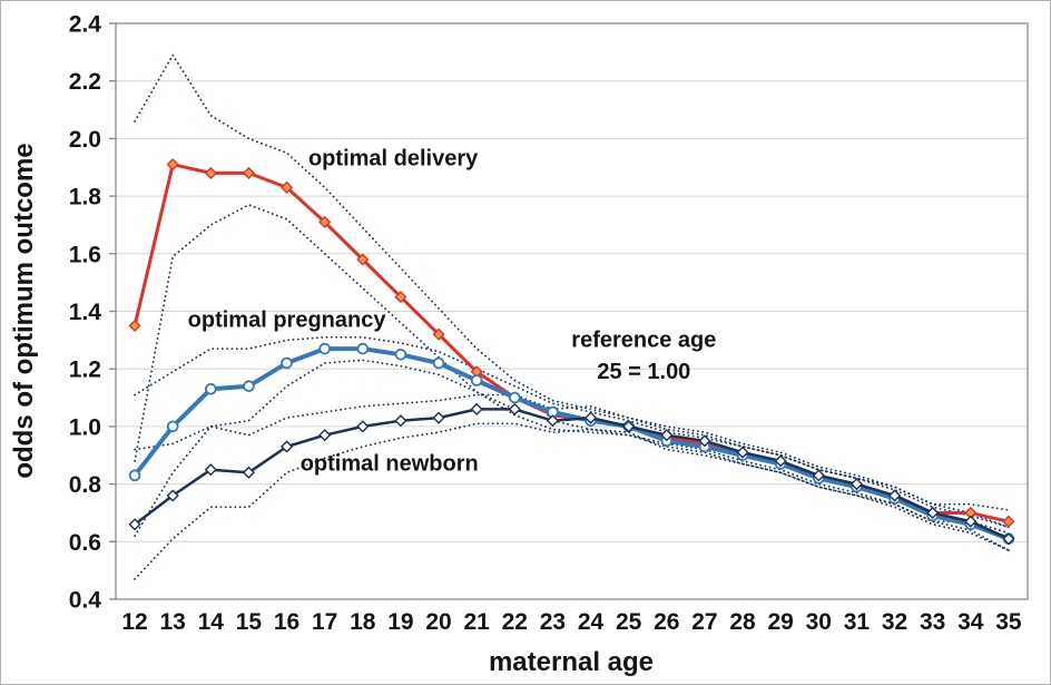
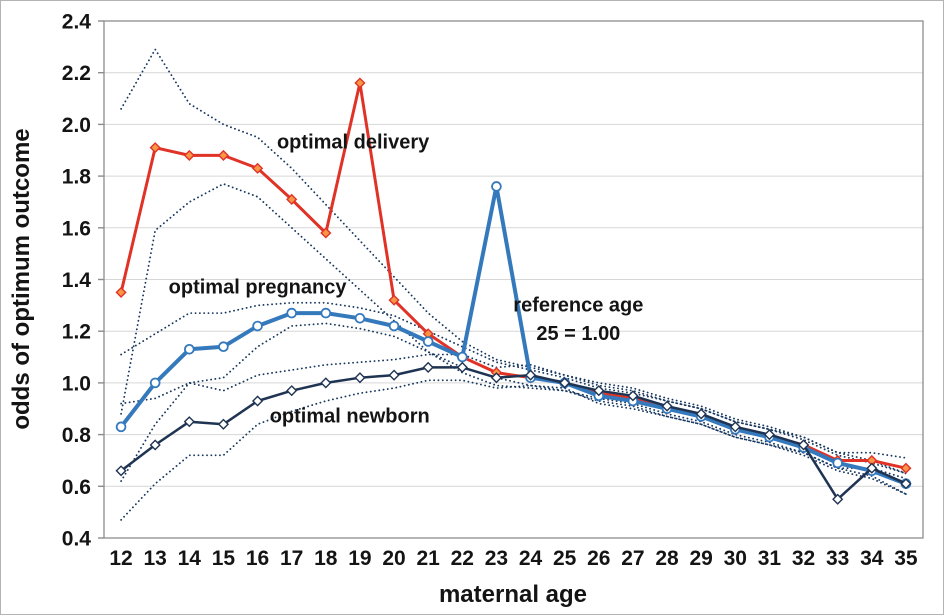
optimal delivery/19: 1.45 -> 2.16
optimal pregnancy/23: 1.05 -> 1.76
optimal newborn/33: 0.70 -> 0.55
